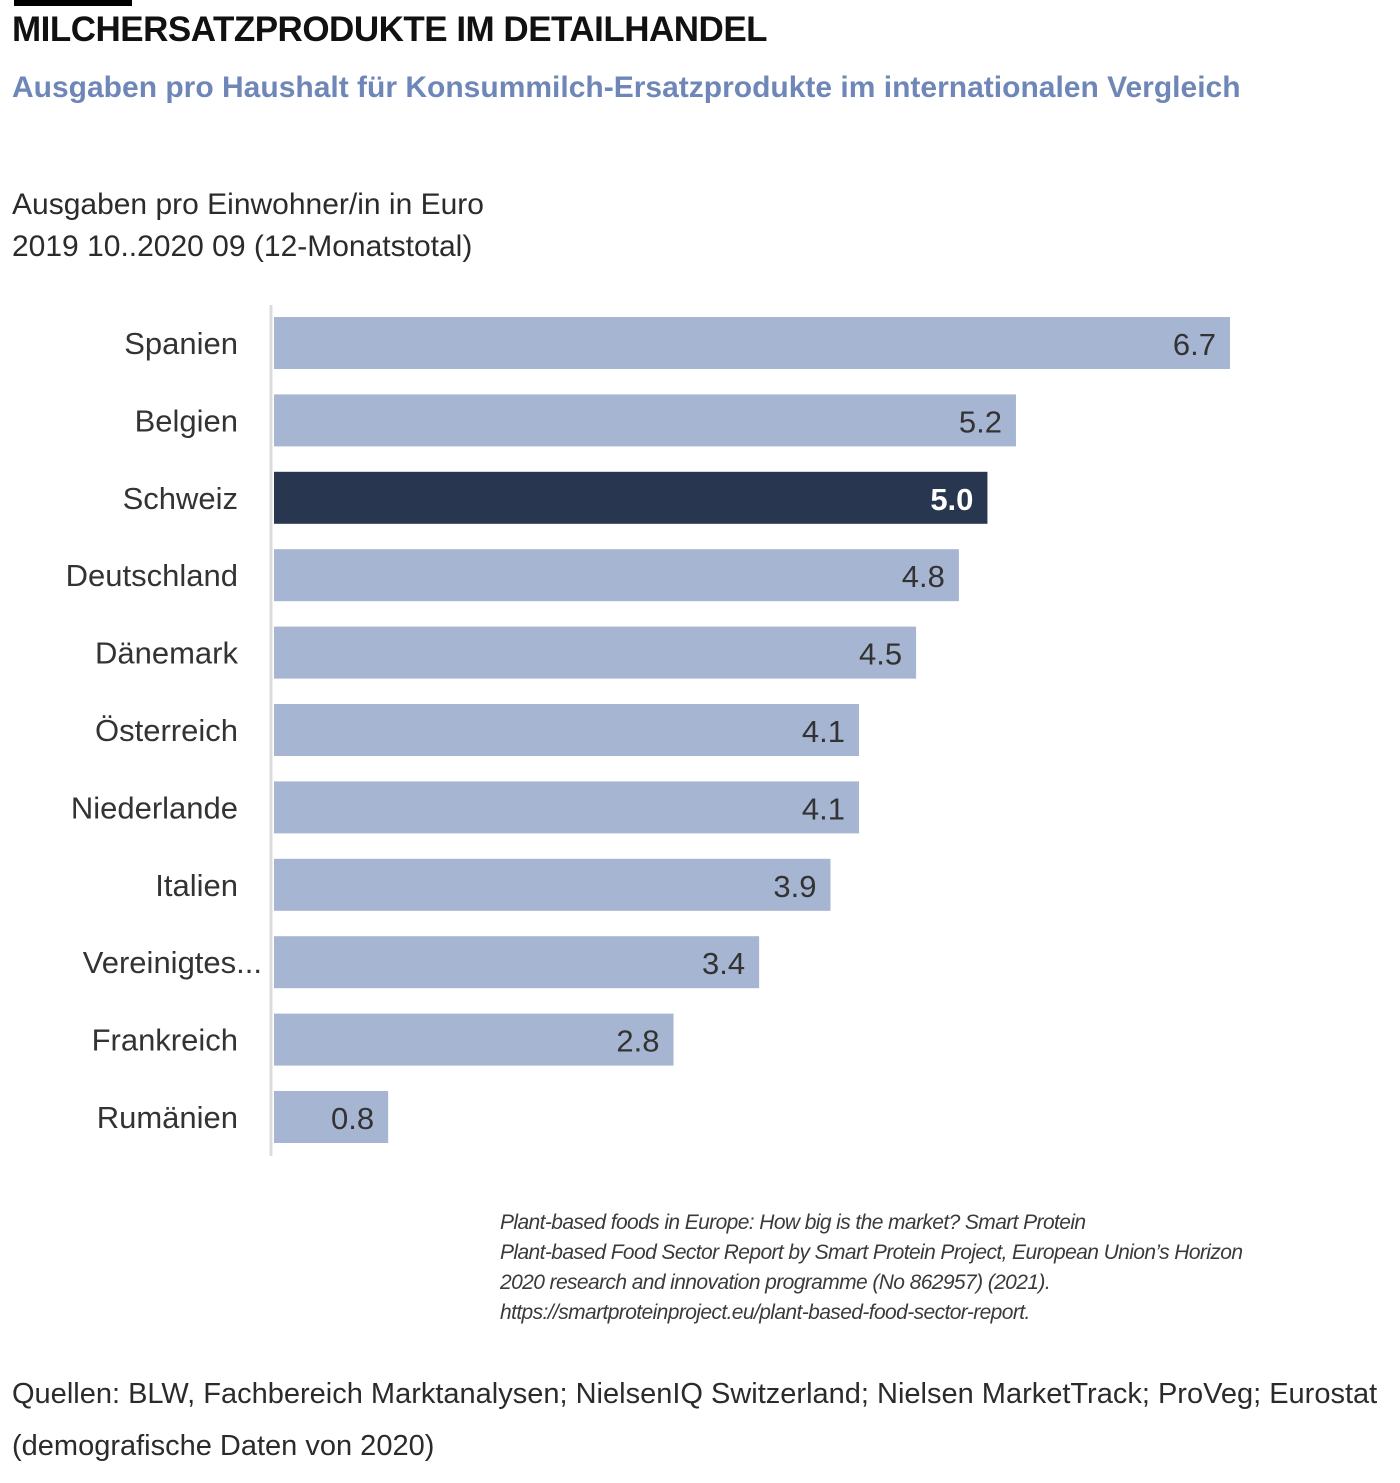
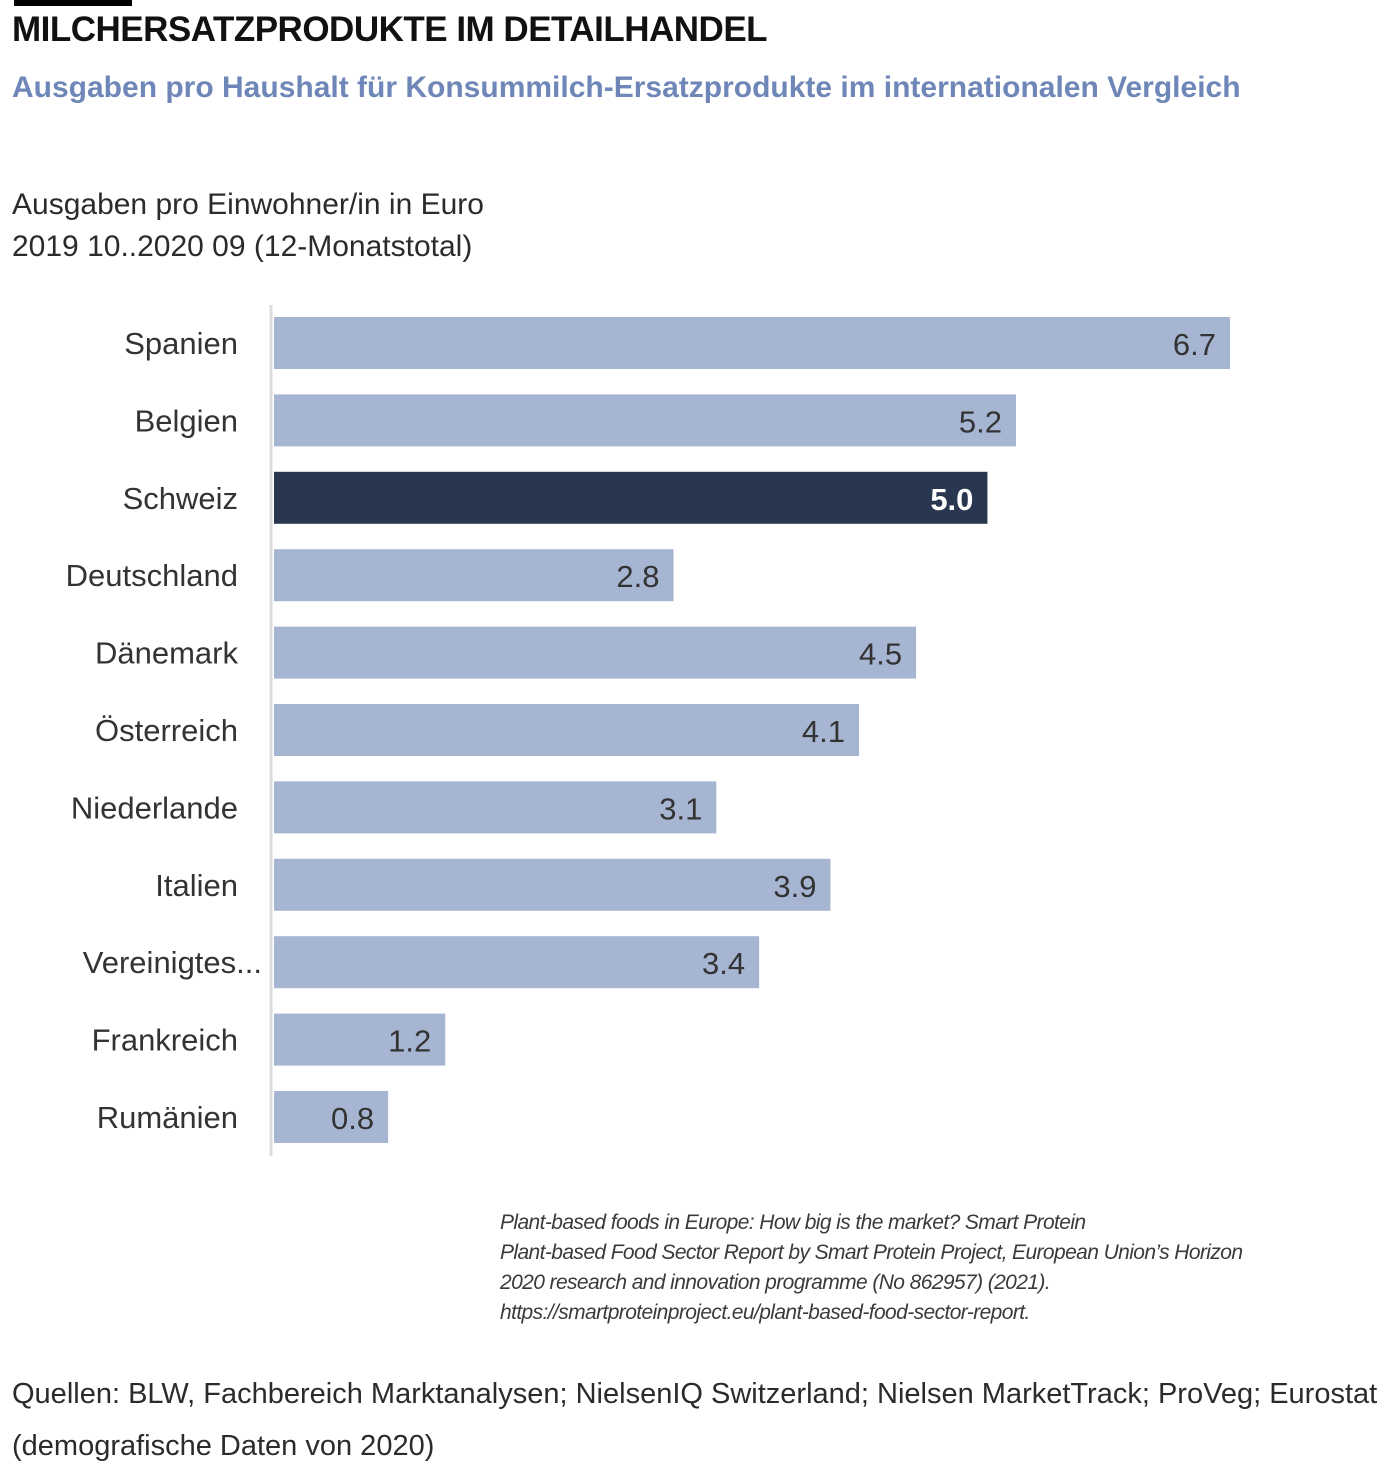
Deutschland: 4.8 -> 2.8
Niederlande: 4.1 -> 3.1
Frankreich: 2.8 -> 1.2
